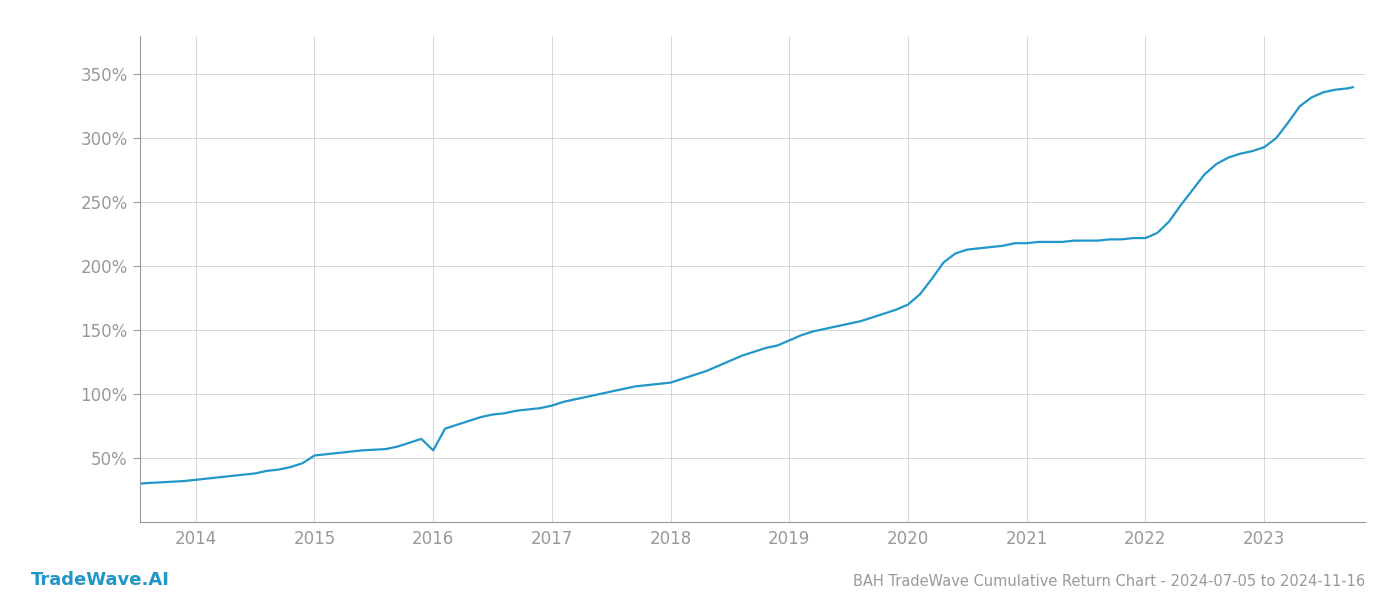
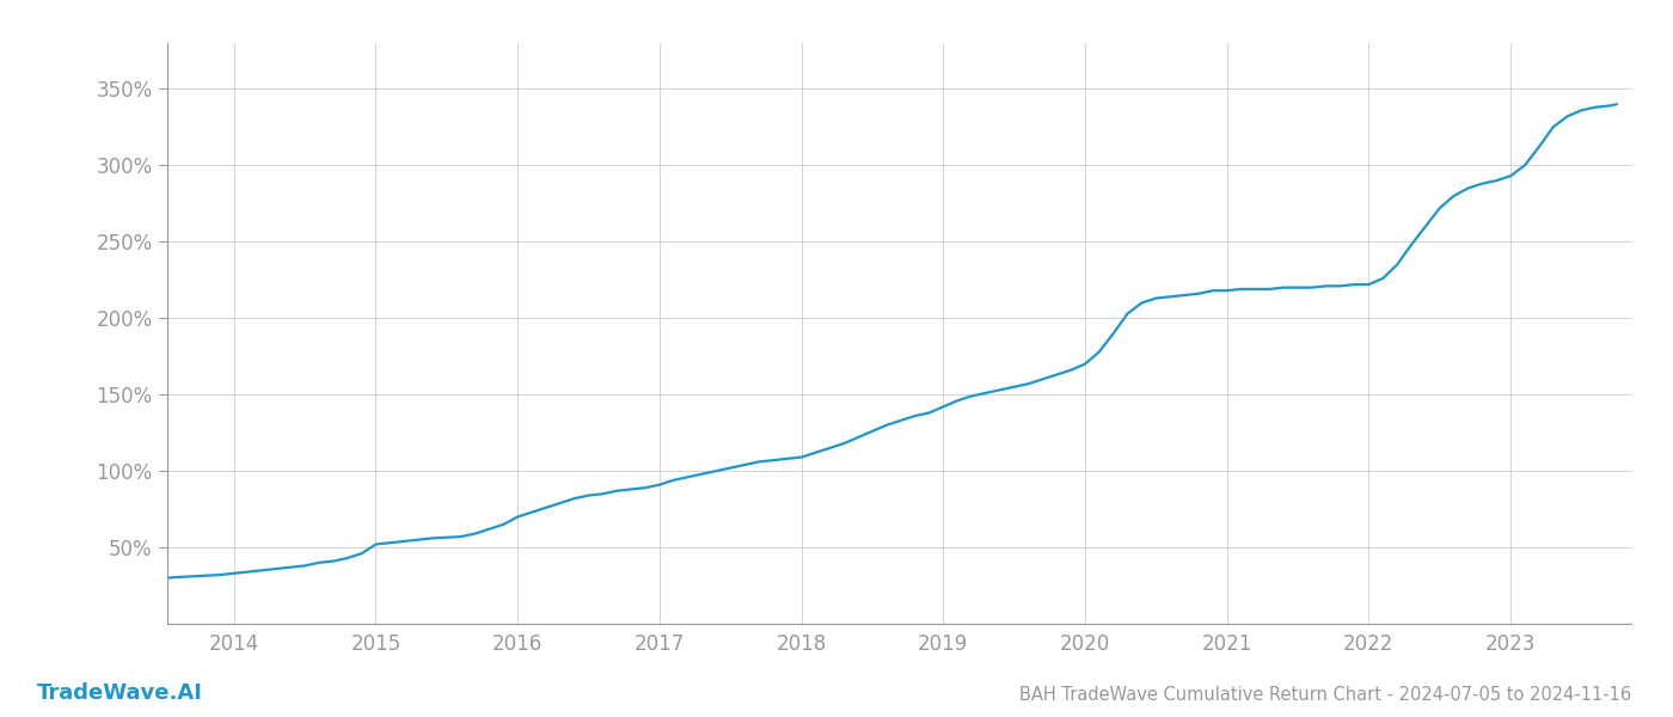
2016: 56% -> 70%
